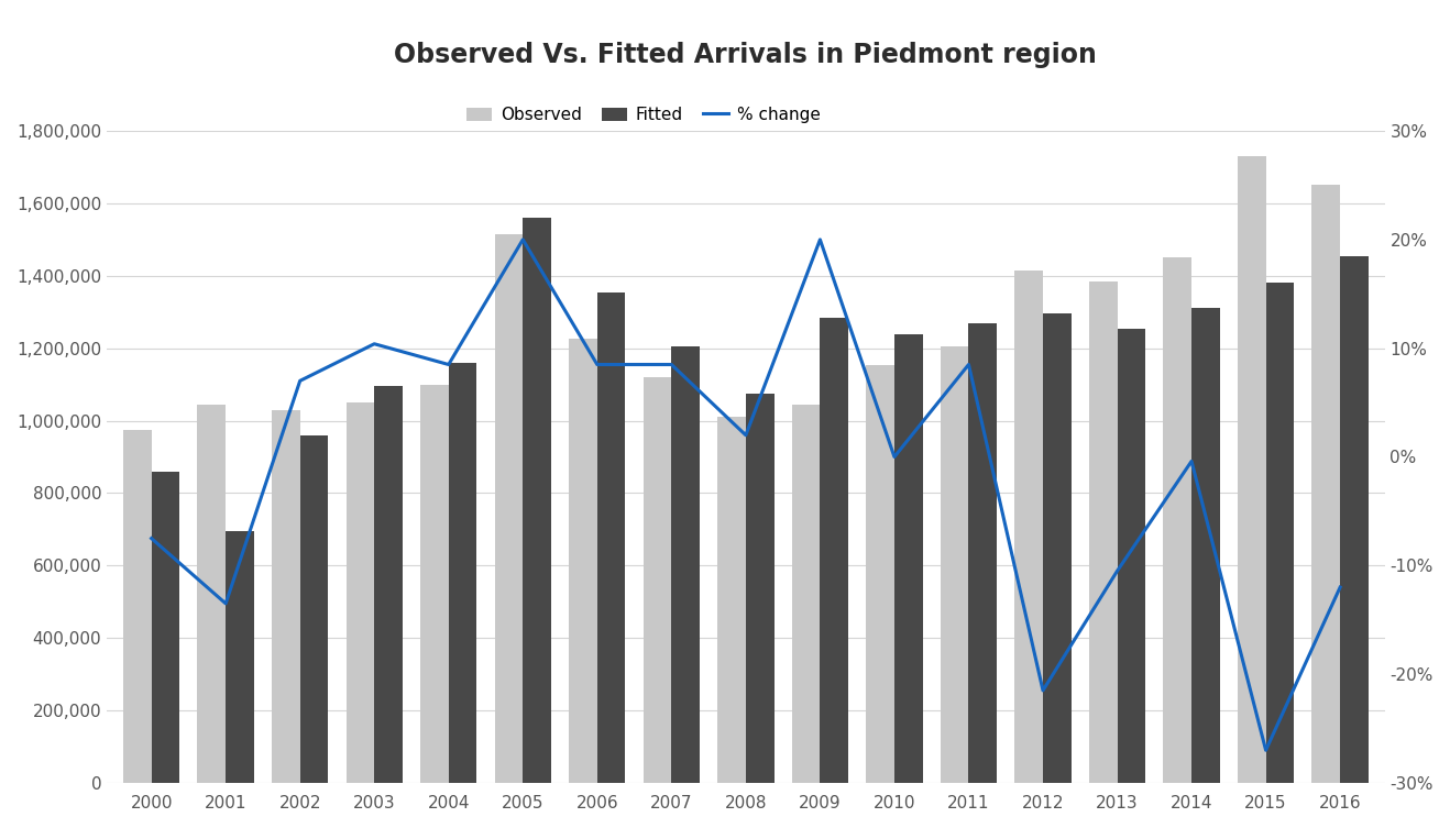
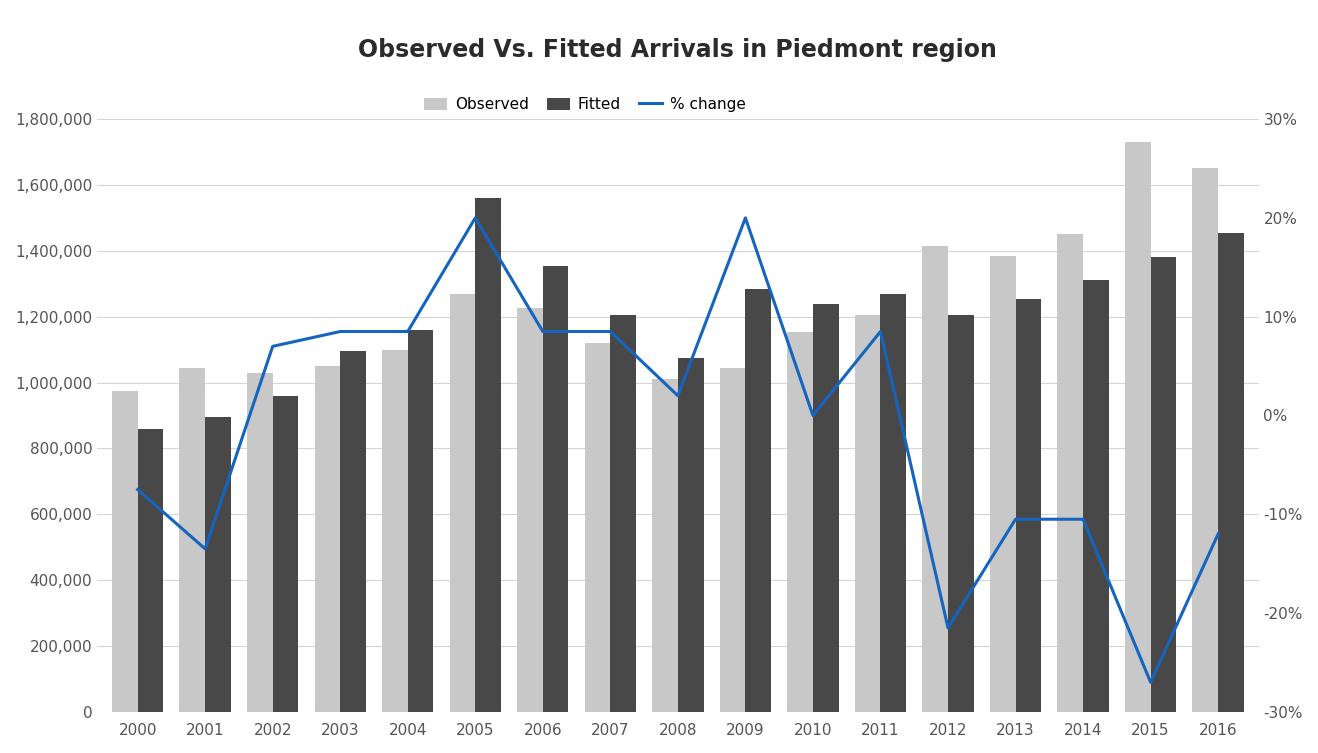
Fitted/2001: 695,000 -> 895,000
% change/2003: 10.4% -> 8.5%
Observed/2005: 1,515,000 -> 1,270,000
Fitted/2012: 1,295,000 -> 1,205,000
% change/2014: -0.4% -> -10.5%
